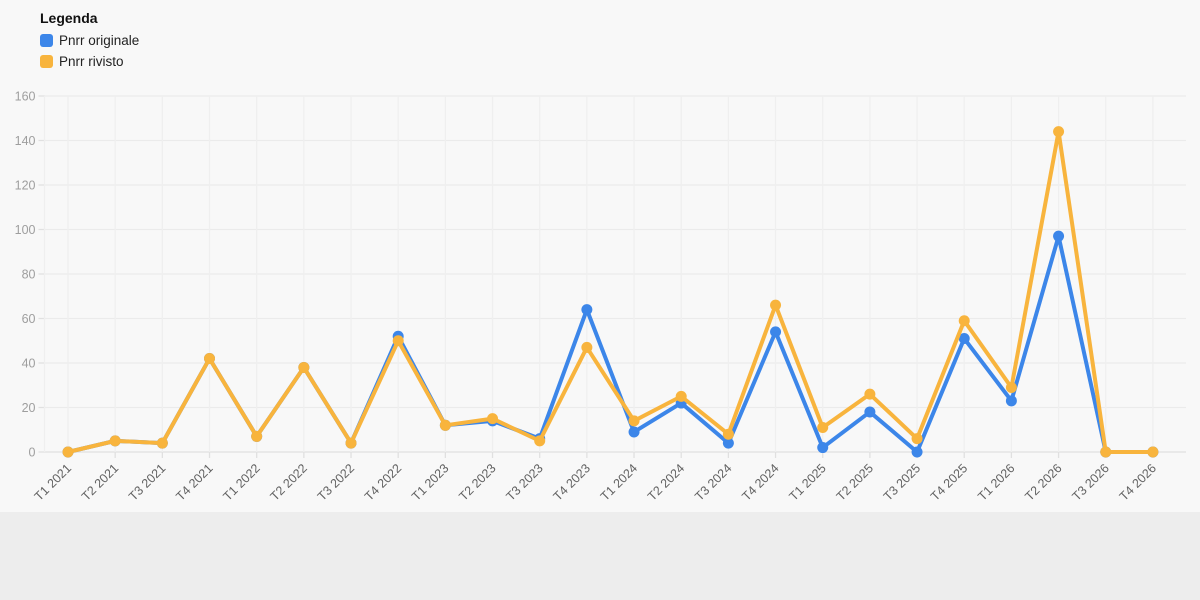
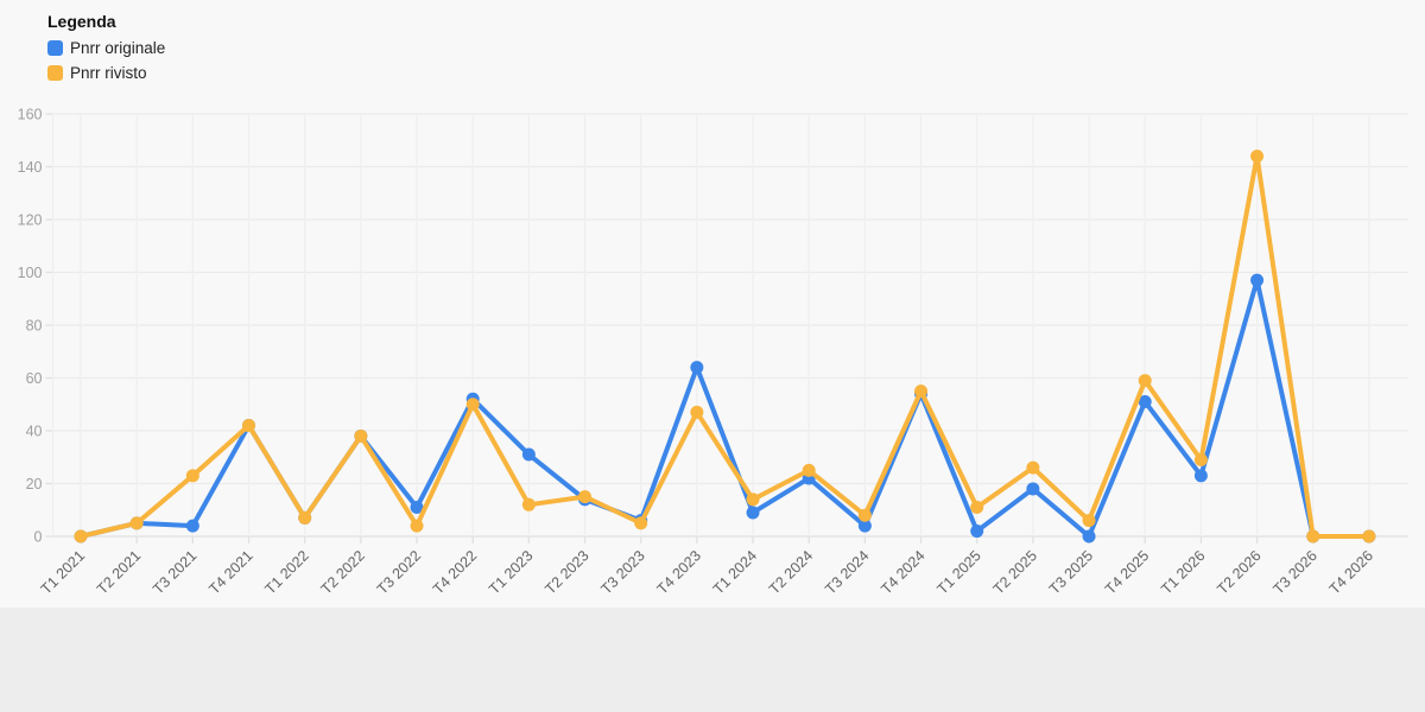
Pnrr rivisto/T3 2021: 4 -> 23
Pnrr originale/T3 2022: 4 -> 11
Pnrr originale/T1 2023: 12 -> 31
Pnrr rivisto/T4 2024: 66 -> 55
